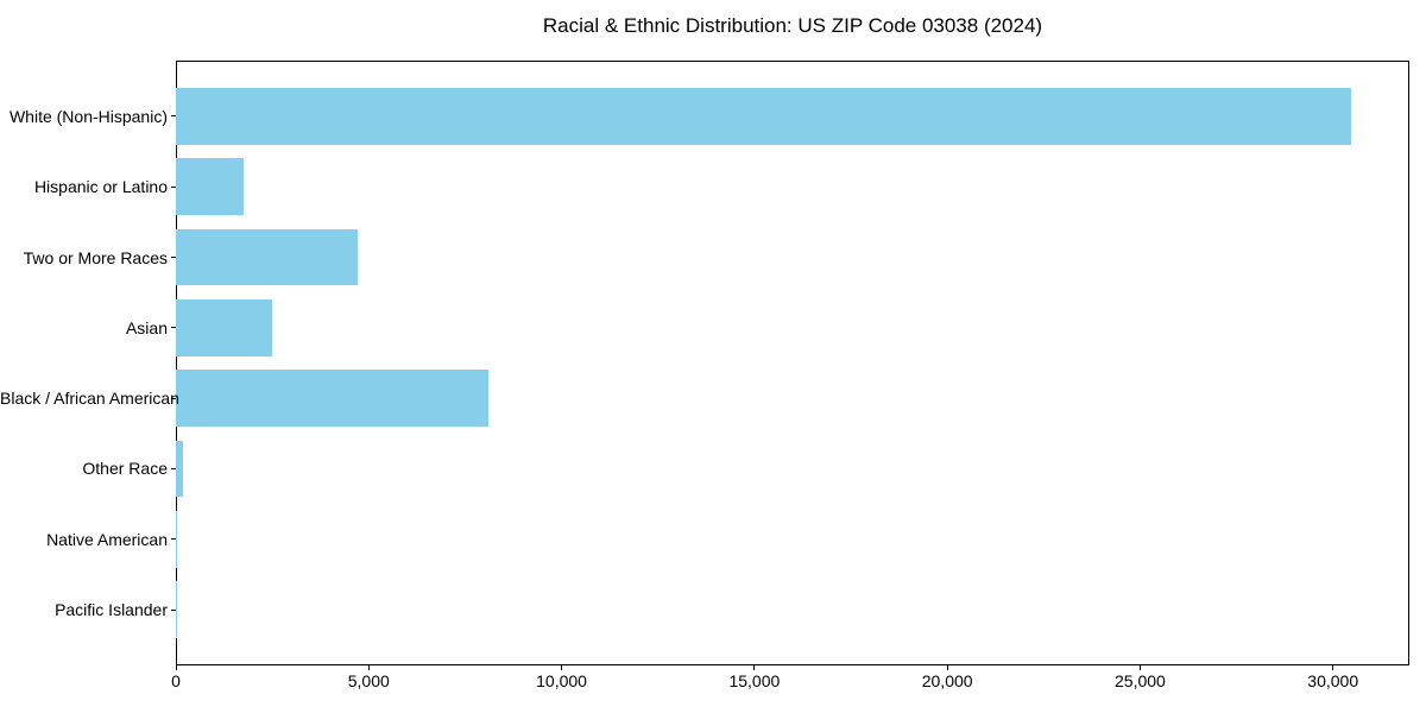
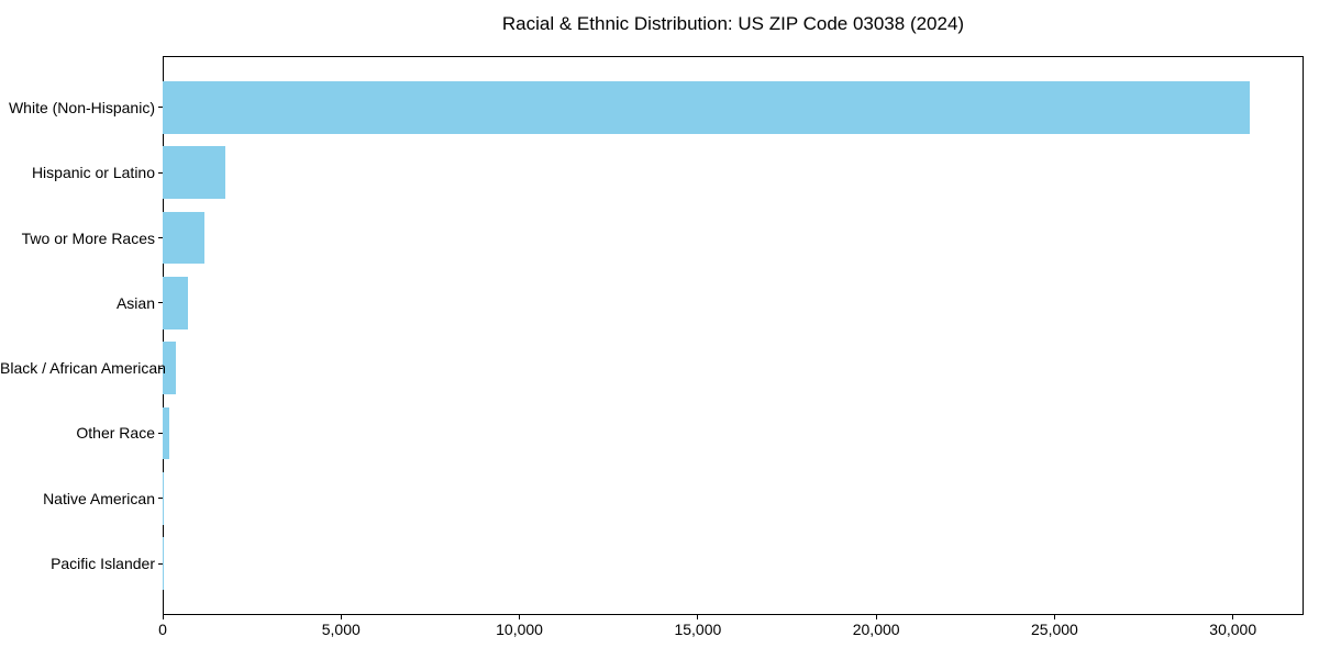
Two or More Races: 4700 -> 1200
Asian: 2500 -> 700
Black / African American: 8100 -> 400
